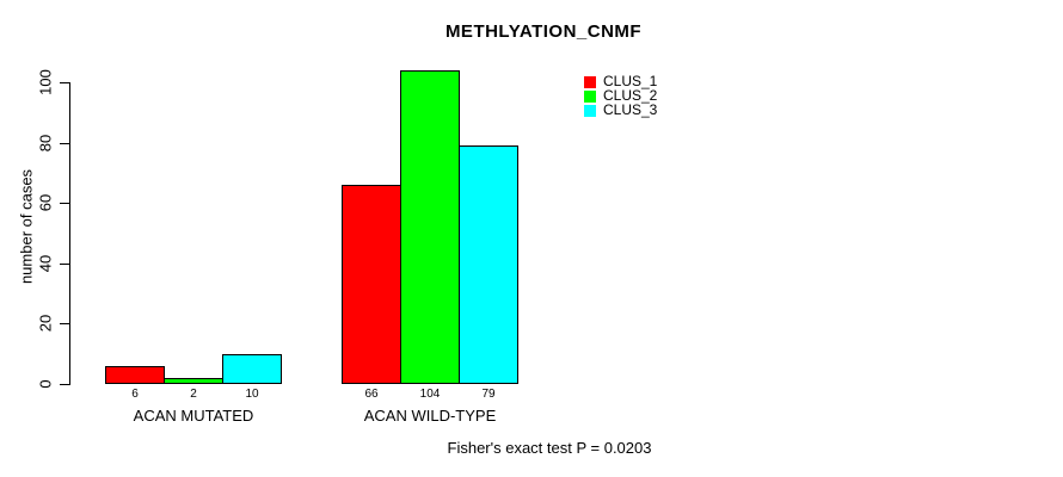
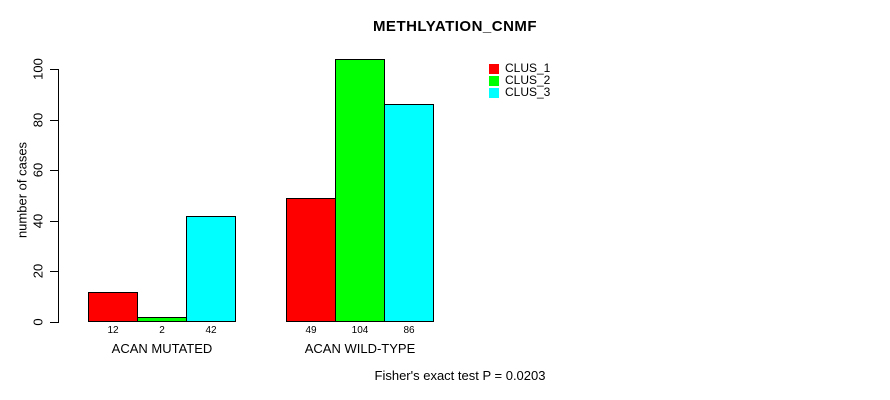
CLUS_1/ACAN MUTATED: 6 -> 12
CLUS_3/ACAN MUTATED: 10 -> 42
CLUS_1/ACAN WILD-TYPE: 66 -> 49
CLUS_3/ACAN WILD-TYPE: 79 -> 86
